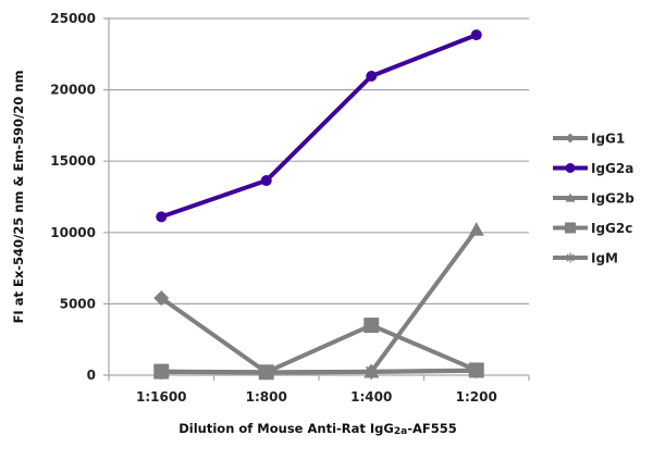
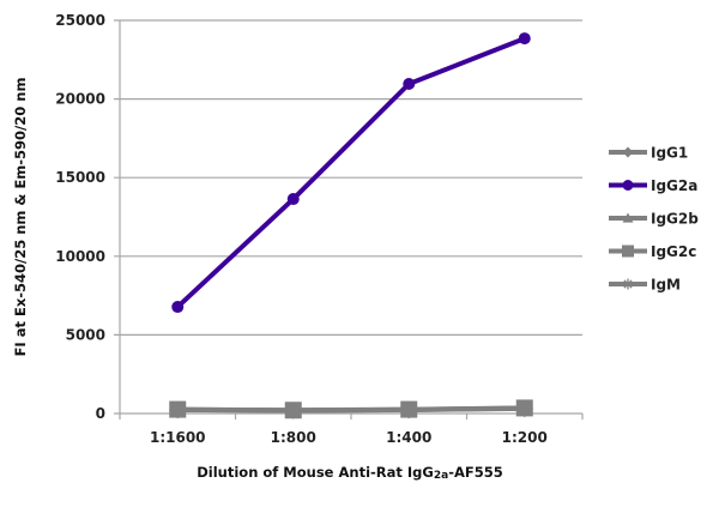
IgG1/1:1600: 5400 -> 200
IgG2a/1:1600: 11100 -> 6800
IgG2c/1:400: 3500 -> 300
IgG2b/1:200: 10200 -> 300
